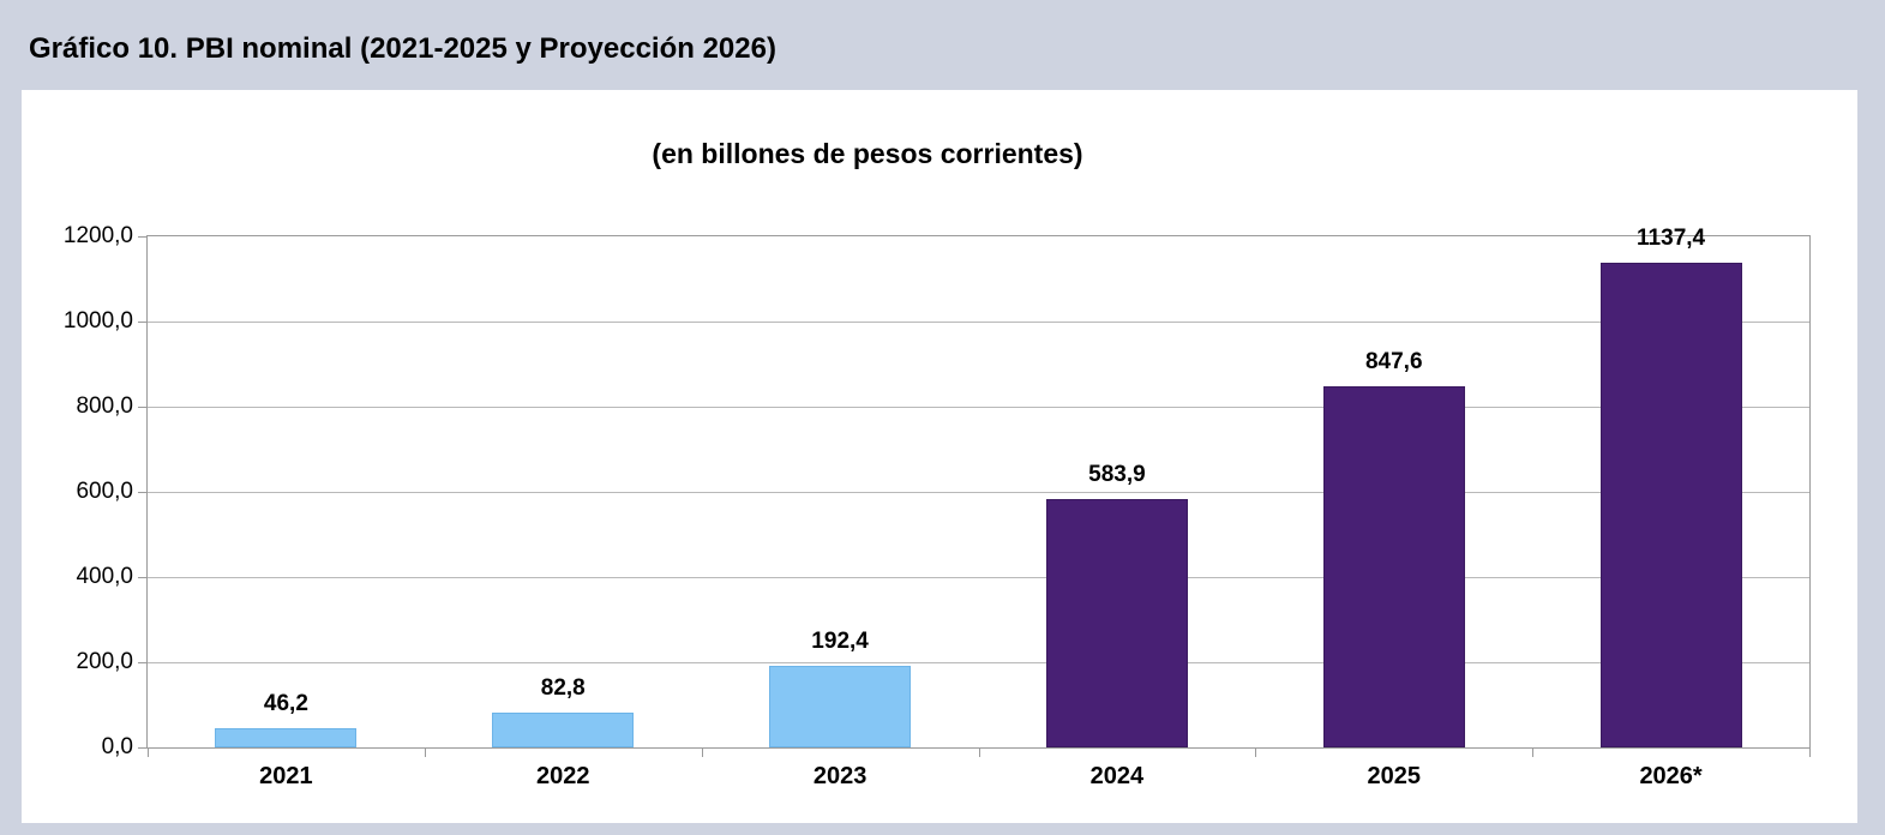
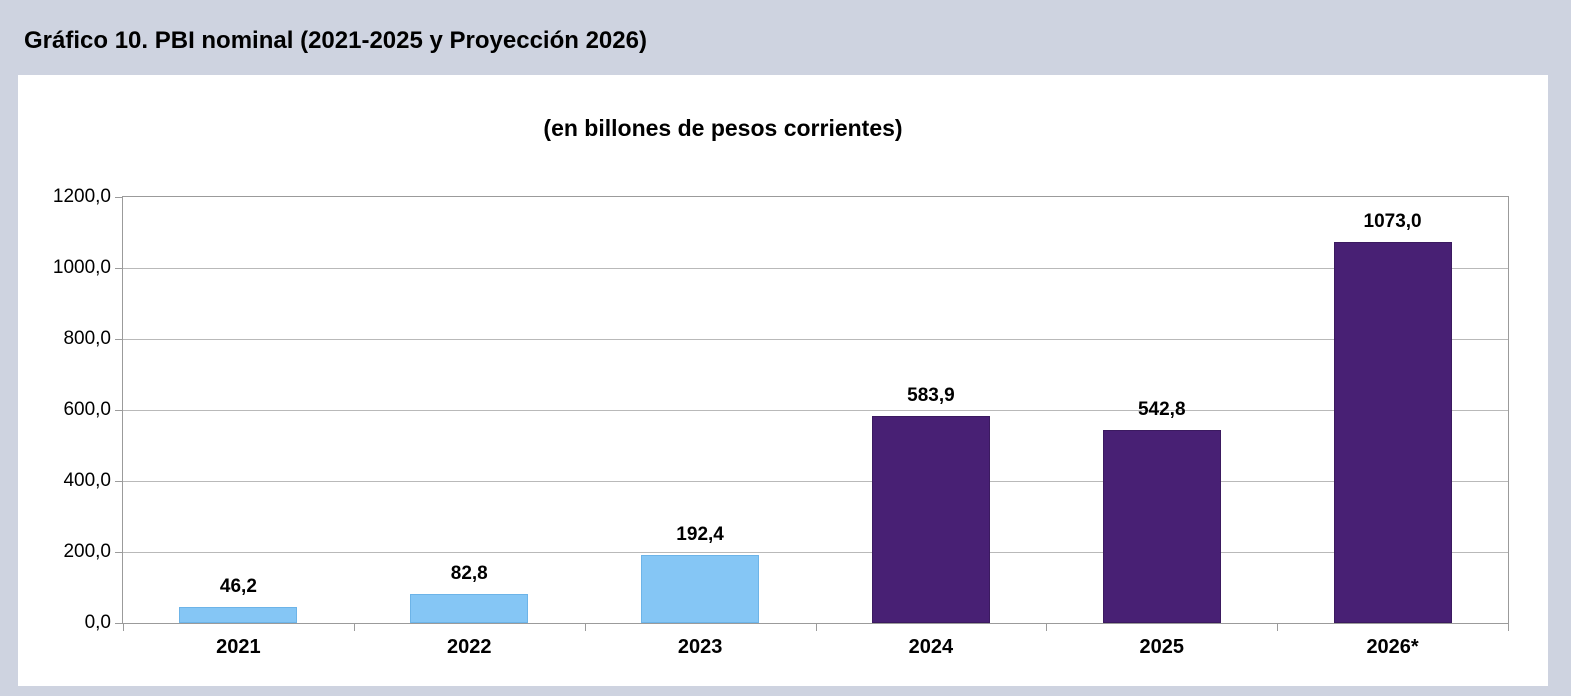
2025: 847,6 -> 542,8
2026*: 1137,4 -> 1073,0
